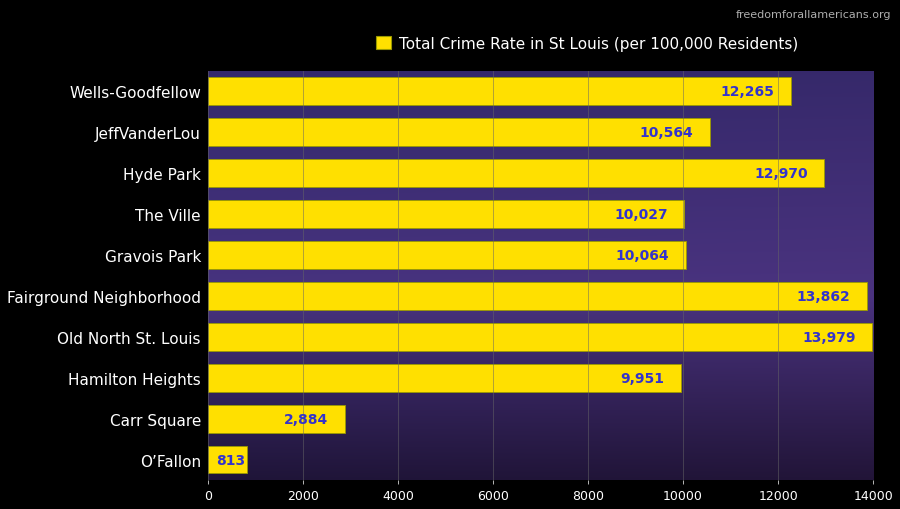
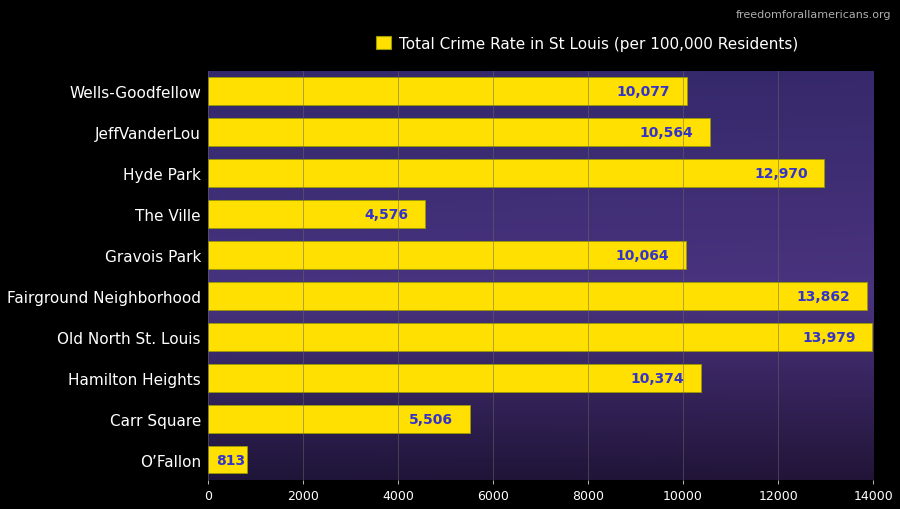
Wells-Goodfellow: 12,265 -> 10,077
The Ville: 10,027 -> 4,576
Hamilton Heights: 9,951 -> 10,374
Carr Square: 2,884 -> 5,506
